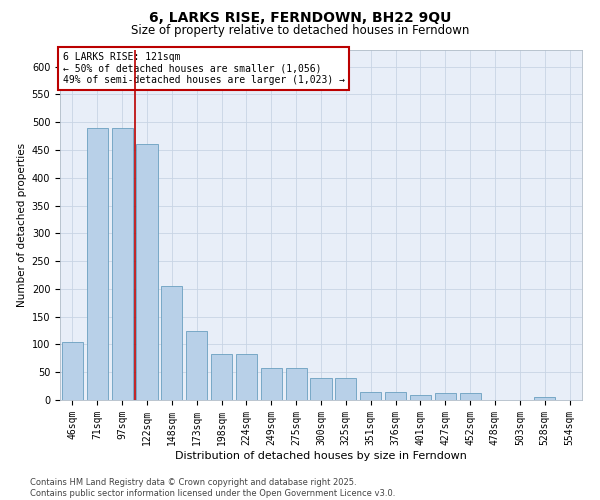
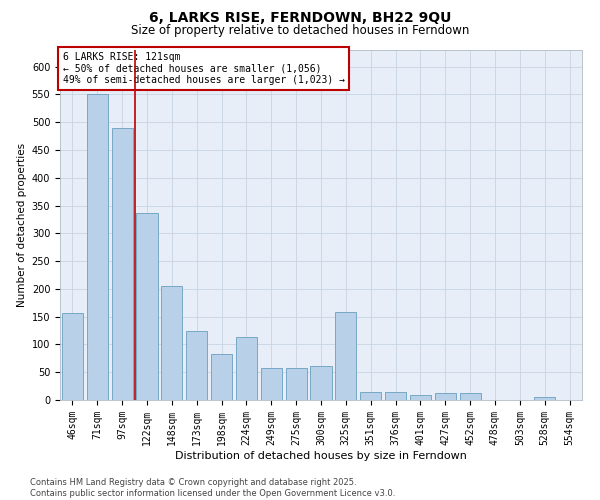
46sqm: 105 -> 156
71sqm: 490 -> 550
122sqm: 460 -> 336
224sqm: 82 -> 114
300sqm: 40 -> 62
325sqm: 40 -> 158
